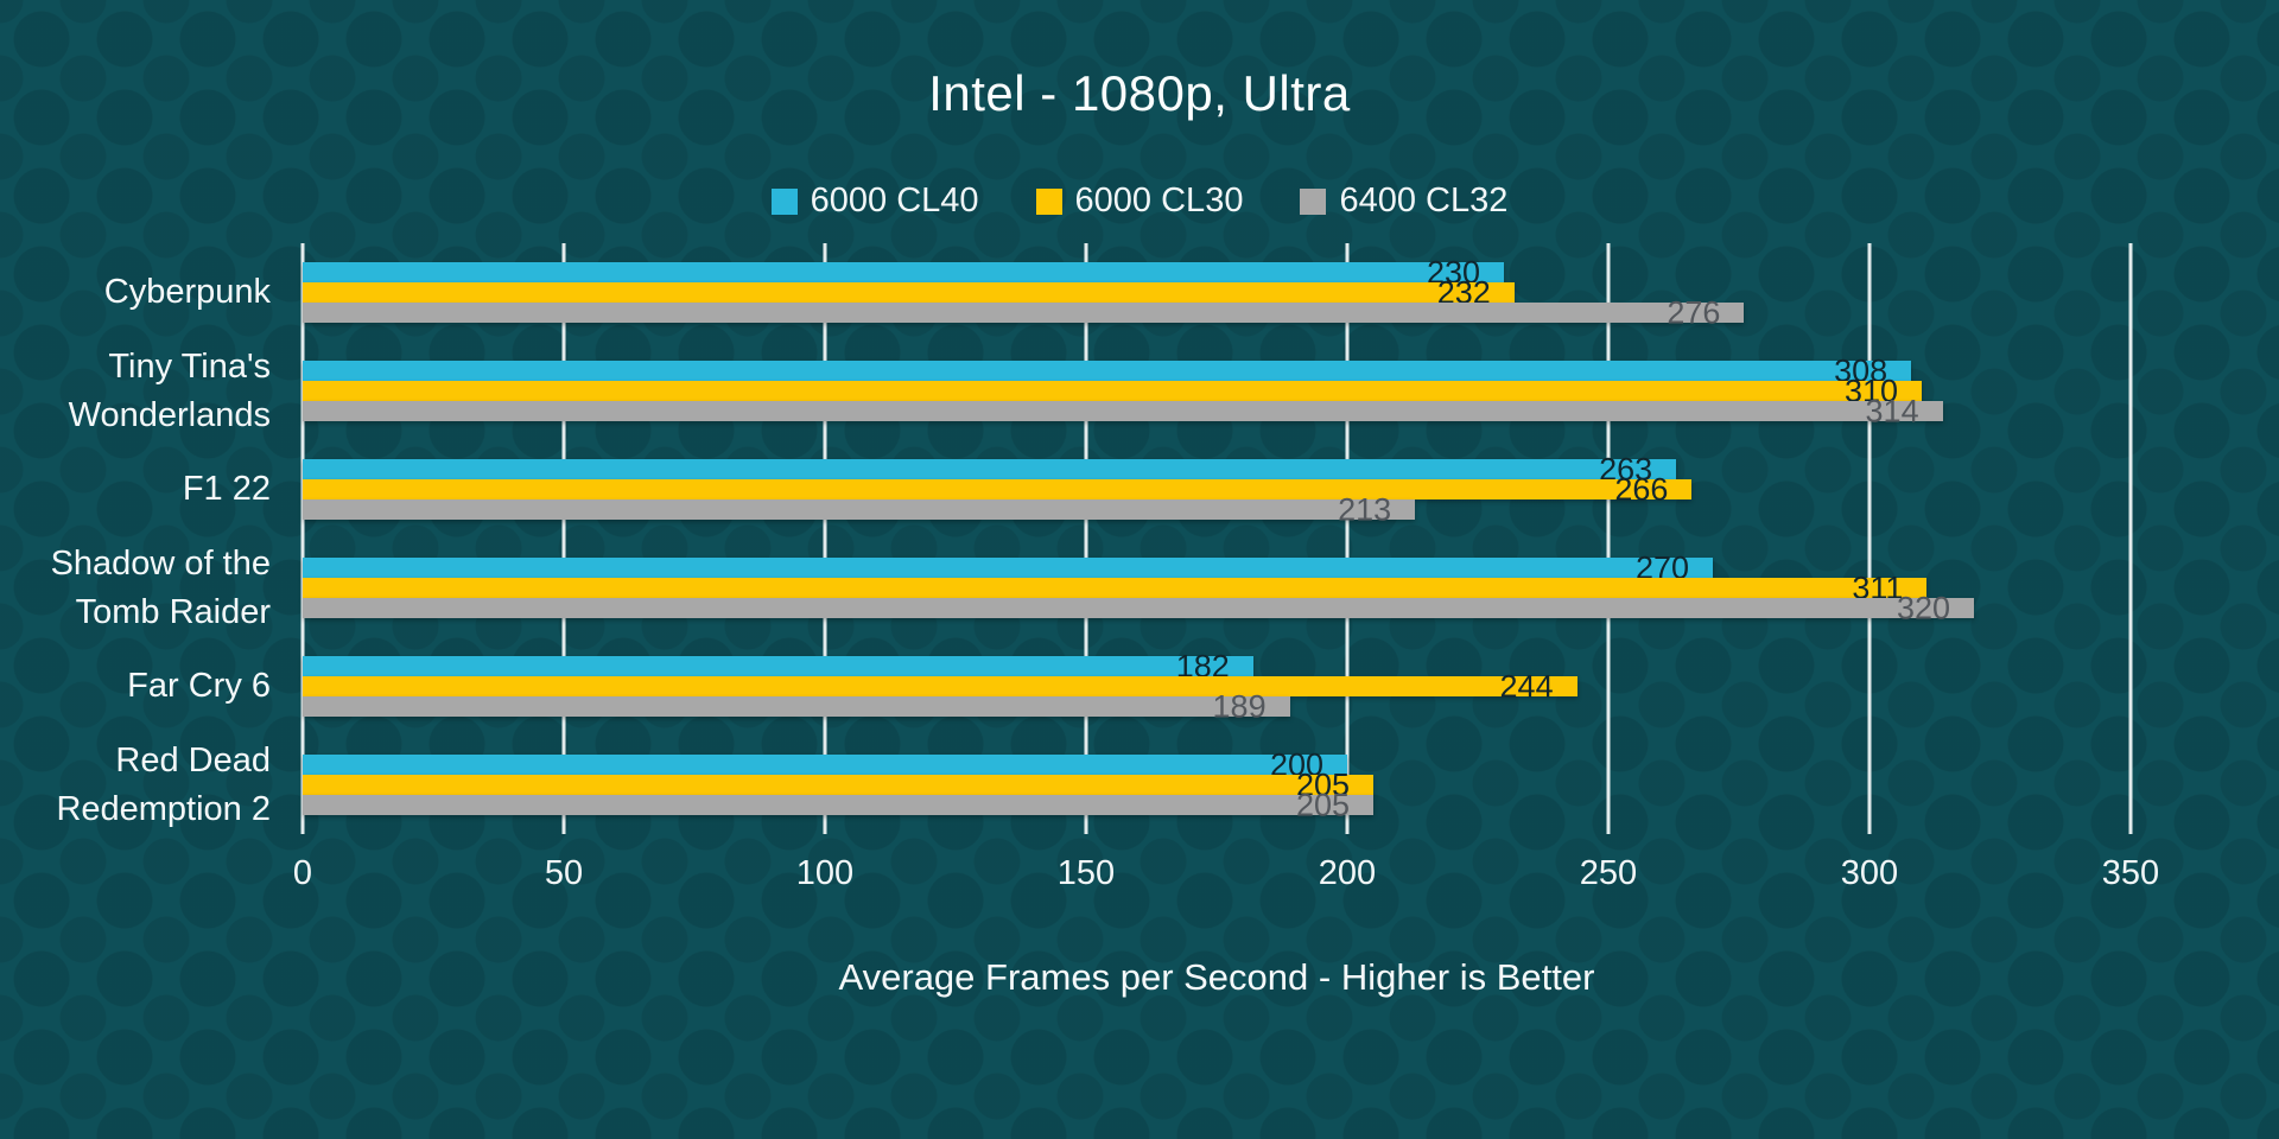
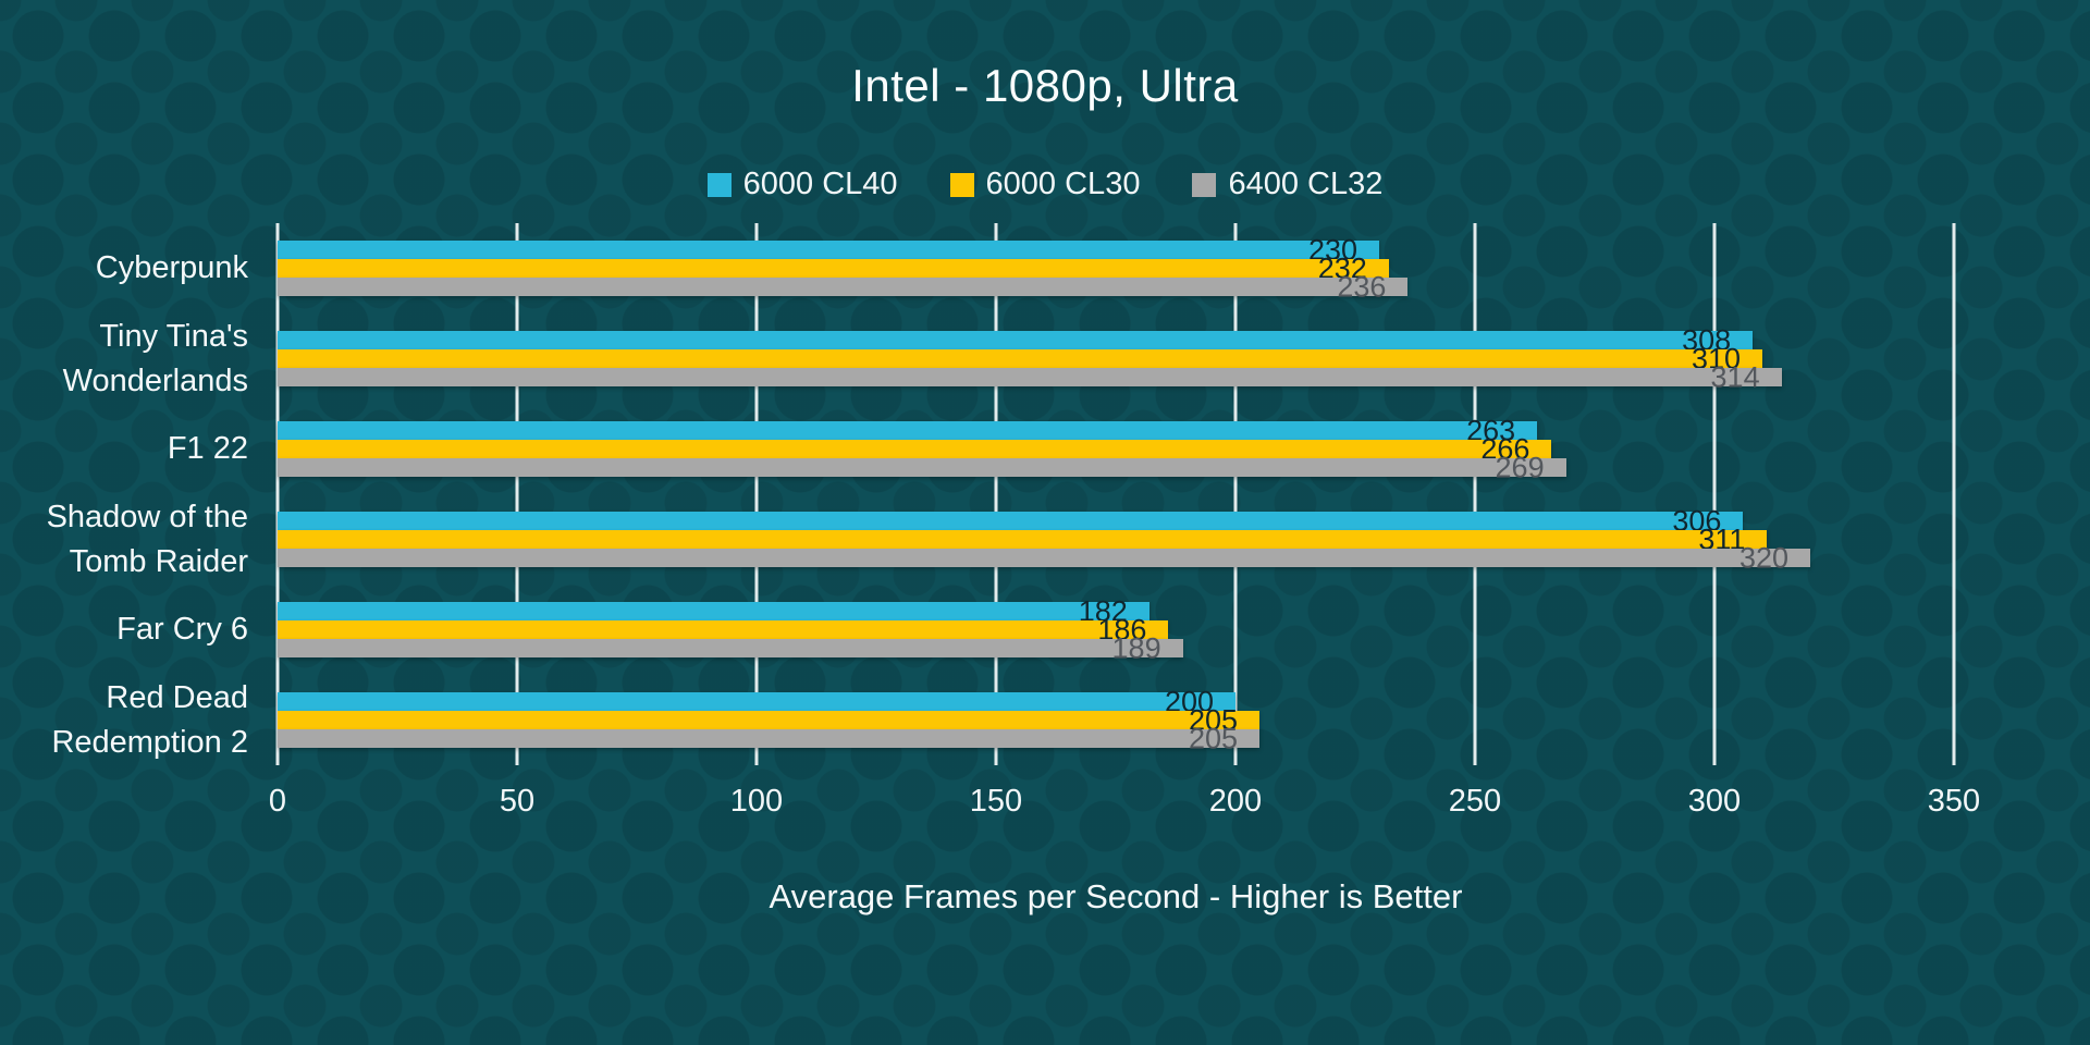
6400 CL32/Cyberpunk: 276 -> 236
6400 CL32/F1 22: 213 -> 269
6000 CL40/Shadow of the Tomb Raider: 270 -> 306
6000 CL30/Far Cry 6: 244 -> 186
